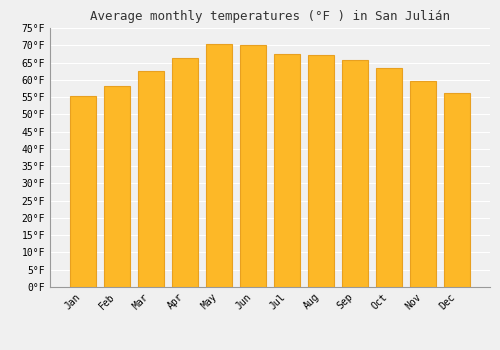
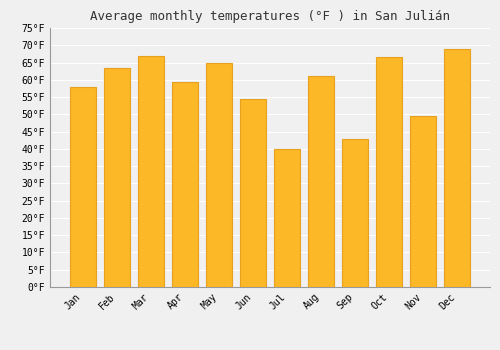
Jan: 55.4°F -> 58.0°F
Feb: 58.1°F -> 63.5°F
Mar: 62.6°F -> 67.0°F
Apr: 66.2°F -> 59.5°F
May: 70.3°F -> 65.0°F
Jun: 70.2°F -> 54.5°F
Jul: 67.6°F -> 40.0°F
Aug: 67.1°F -> 61.0°F
Sep: 65.8°F -> 43.0°F
Oct: 63.5°F -> 66.5°F
Nov: 59.7°F -> 49.5°F
Dec: 56.3°F -> 69.0°F
